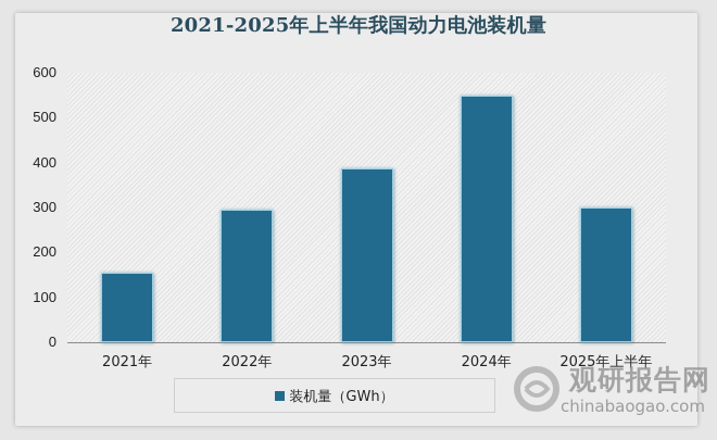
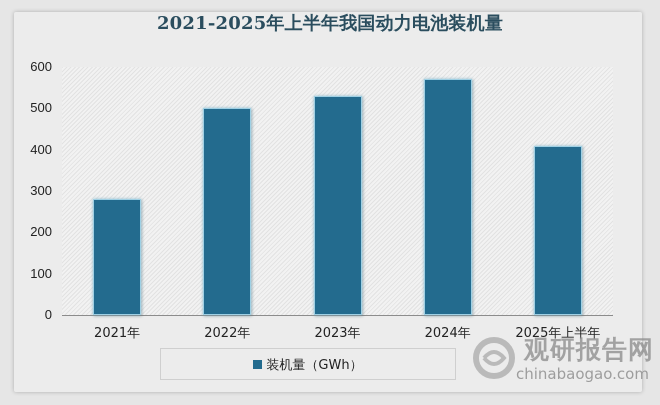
2021年: 150 -> 280
2022年: 290 -> 500
2023年: 390 -> 530
2024年: 550 -> 570
2025年上半年: 300 -> 410
